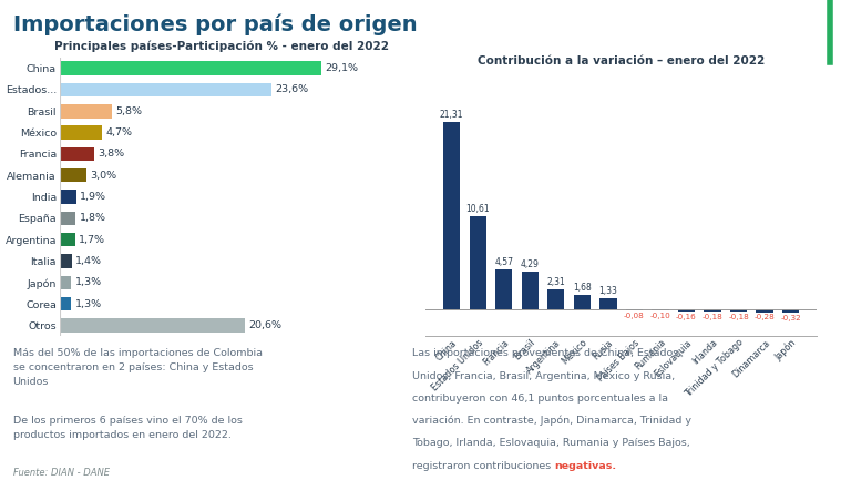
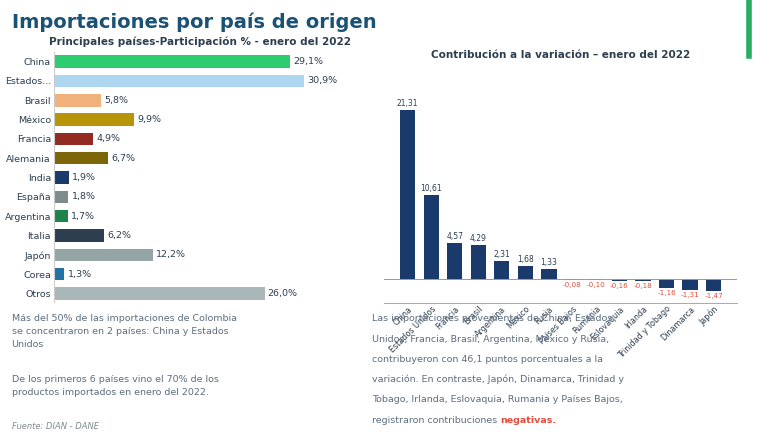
Principales países-Participación % - enero del 2022/Estados...: 23,6% -> 30,9%
Principales países-Participación % - enero del 2022/México: 4,7% -> 9,9%
Principales países-Participación % - enero del 2022/Francia: 3,8% -> 4,9%
Principales países-Participación % - enero del 2022/Alemania: 3,0% -> 6,7%
Principales países-Participación % - enero del 2022/Italia: 1,4% -> 6,2%
Principales países-Participación % - enero del 2022/Japón: 1,3% -> 12,2%
Principales países-Participación % - enero del 2022/Otros: 20,6% -> 26,0%
Contribución a la variación – enero del 2022/Trinidad y Tobago: -0,18 -> -1,16
Contribución a la variación – enero del 2022/Dinamarca: -0,28 -> -1,31
Contribución a la variación – enero del 2022/Japón: -0,32 -> -1,47
